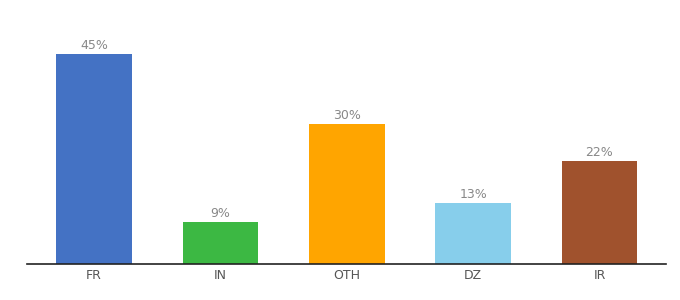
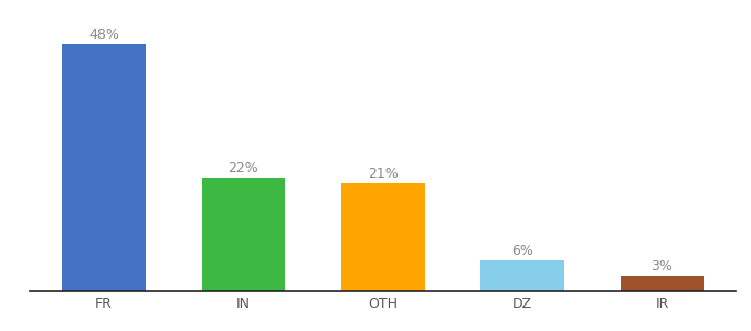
FR: 45% -> 48%
IN: 9% -> 22%
OTH: 30% -> 21%
DZ: 13% -> 6%
IR: 22% -> 3%
